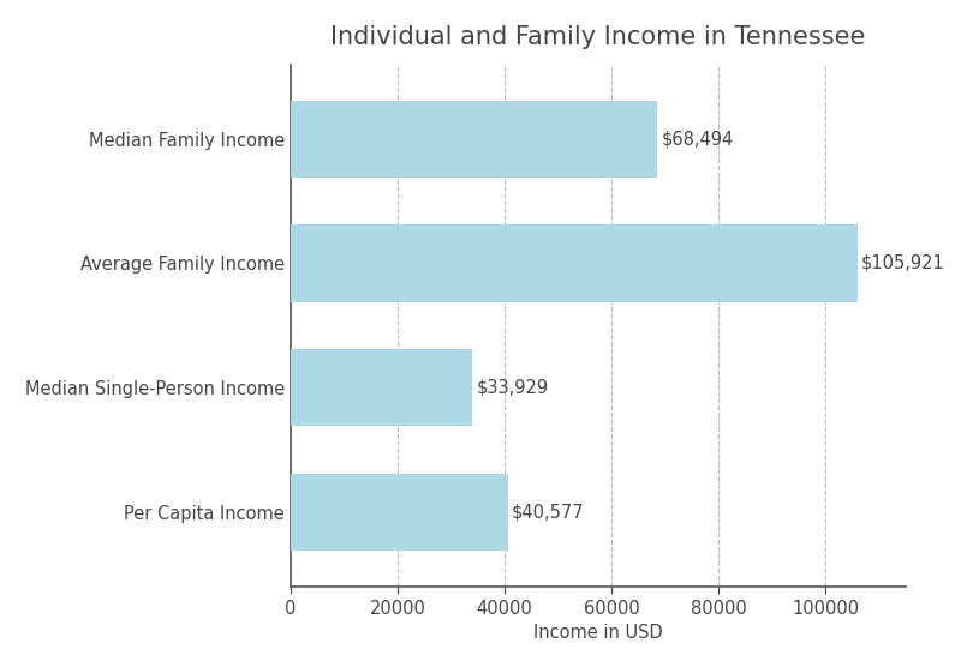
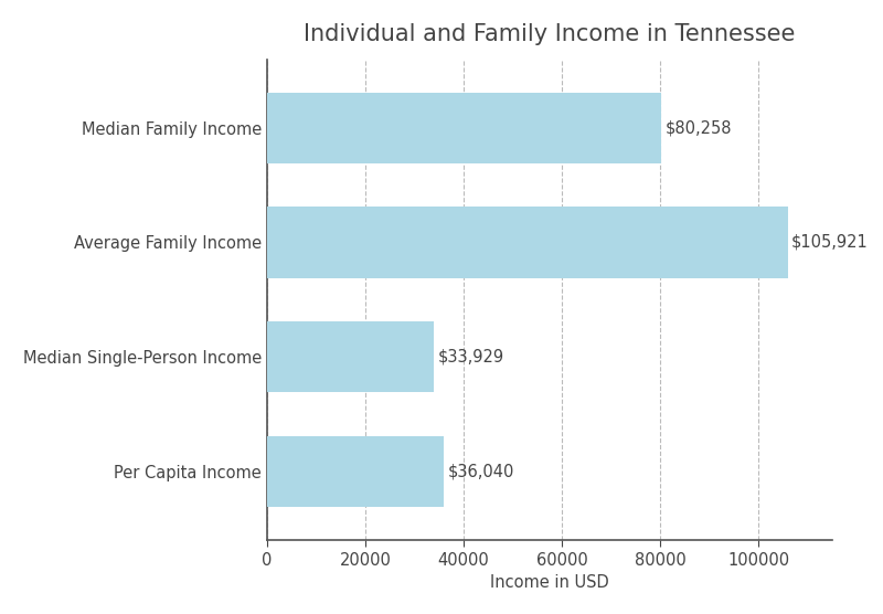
Median Family Income: $68,494 -> $80,258
Per Capita Income: $40,577 -> $36,040
